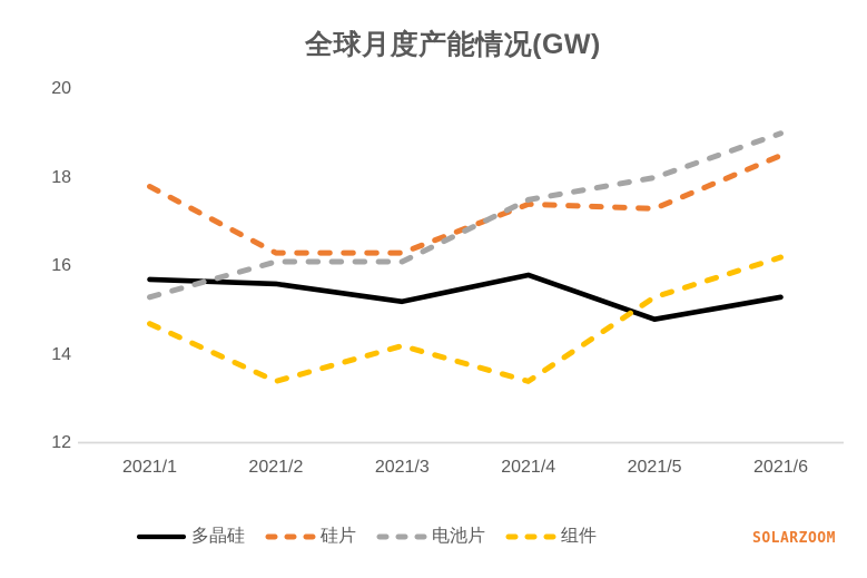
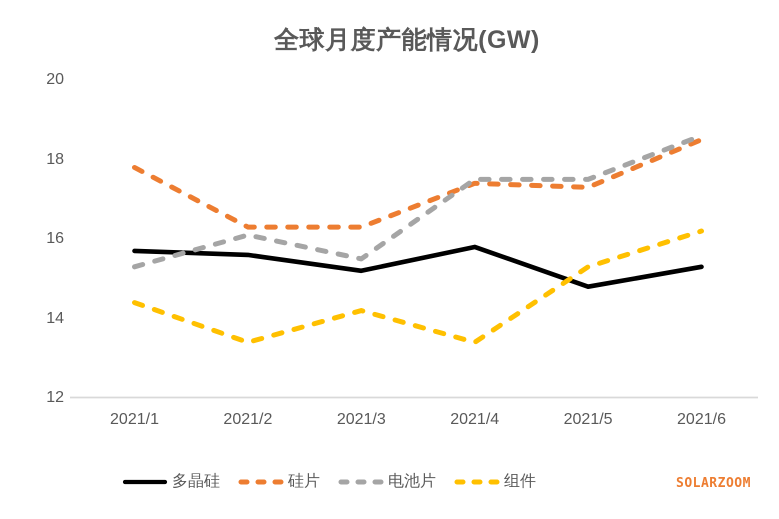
组件/2021/1: 14.7 -> 14.4
电池片/2021/3: 16.1 -> 15.5
电池片/2021/5: 18.0 -> 17.5
电池片/2021/6: 19.0 -> 18.6
